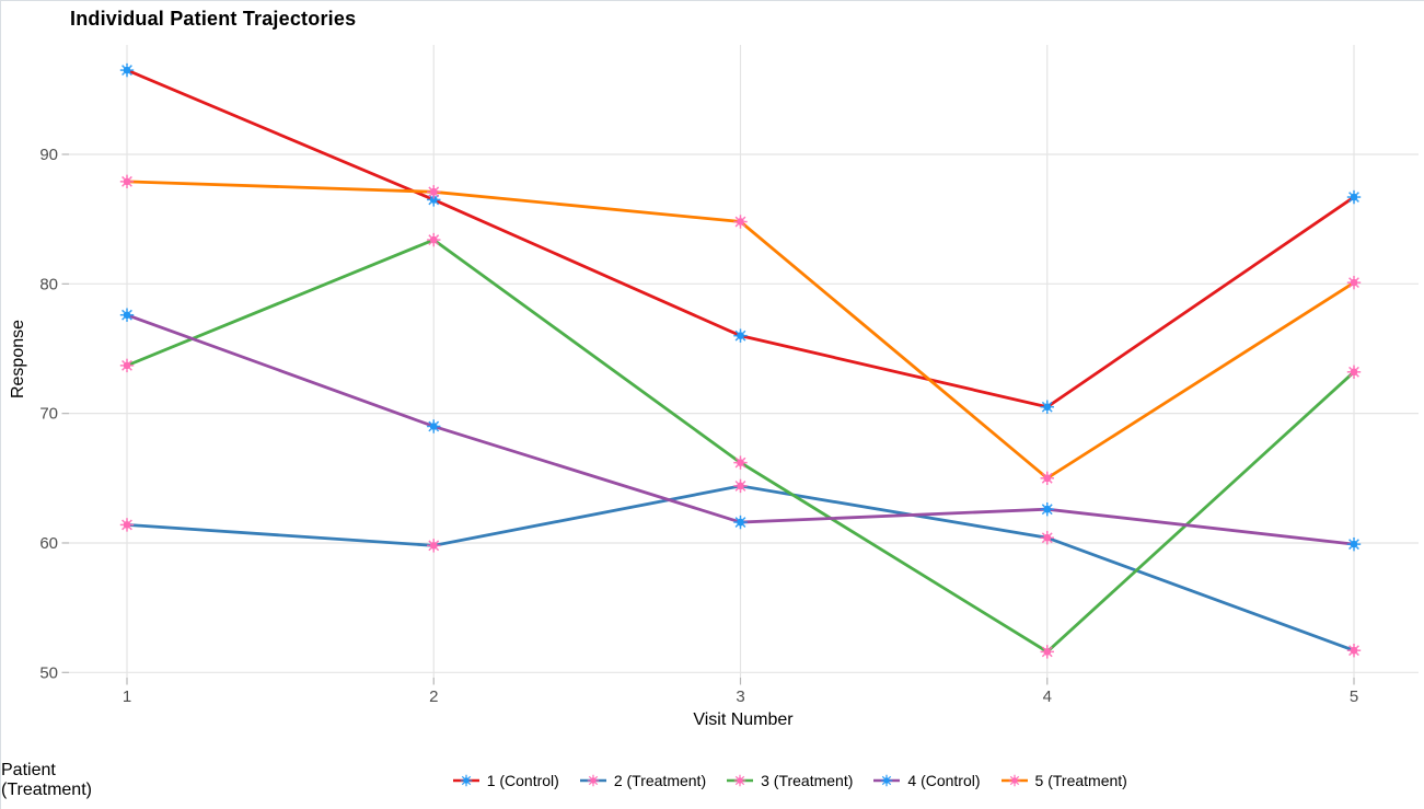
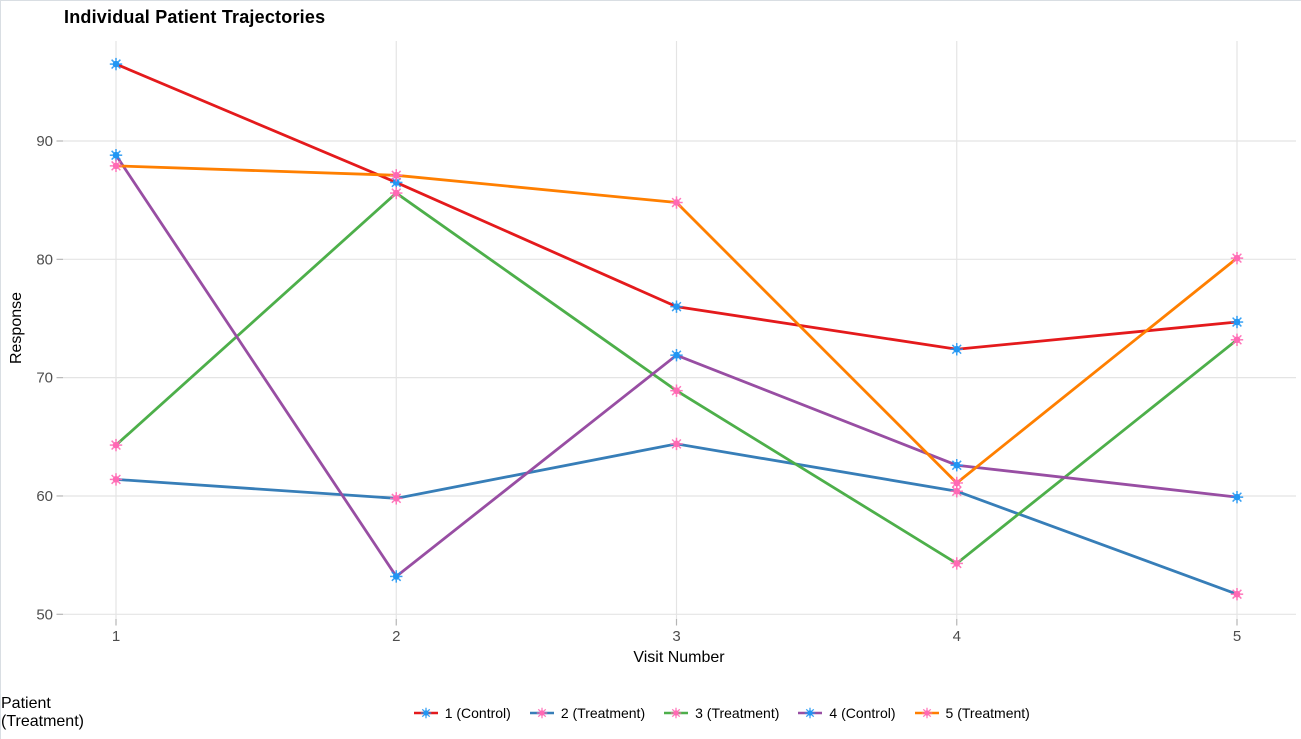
3 (Treatment)/1: 73.7 -> 64.3
4 (Control)/1: 77.6 -> 88.8
3 (Treatment)/2: 83.4 -> 85.6
4 (Control)/2: 69.0 -> 53.2
3 (Treatment)/3: 66.2 -> 68.9
4 (Control)/3: 61.6 -> 71.9
1 (Control)/4: 70.5 -> 72.4
3 (Treatment)/4: 51.6 -> 54.3
5 (Treatment)/4: 65.0 -> 61.1
1 (Control)/5: 86.7 -> 74.7
